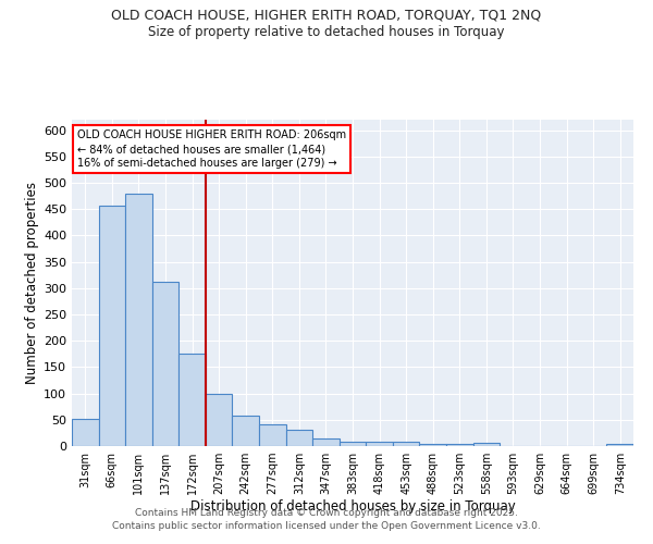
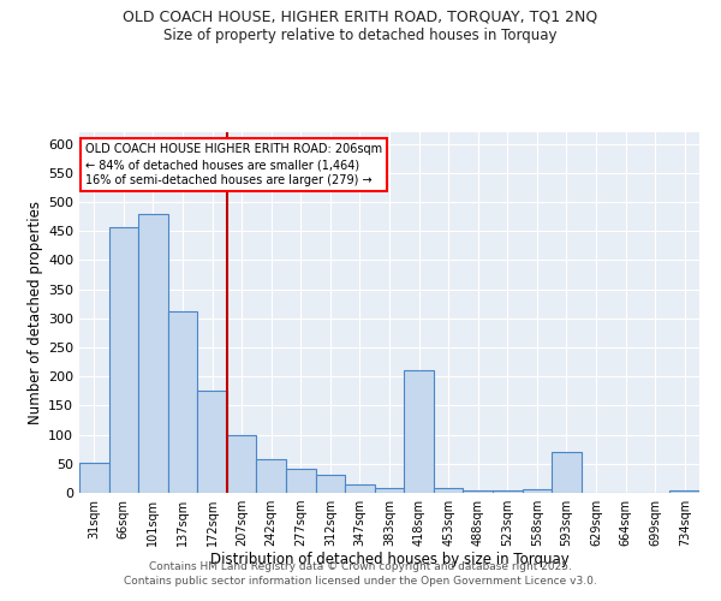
418sqm: 9 -> 210
593sqm: 1 -> 70
